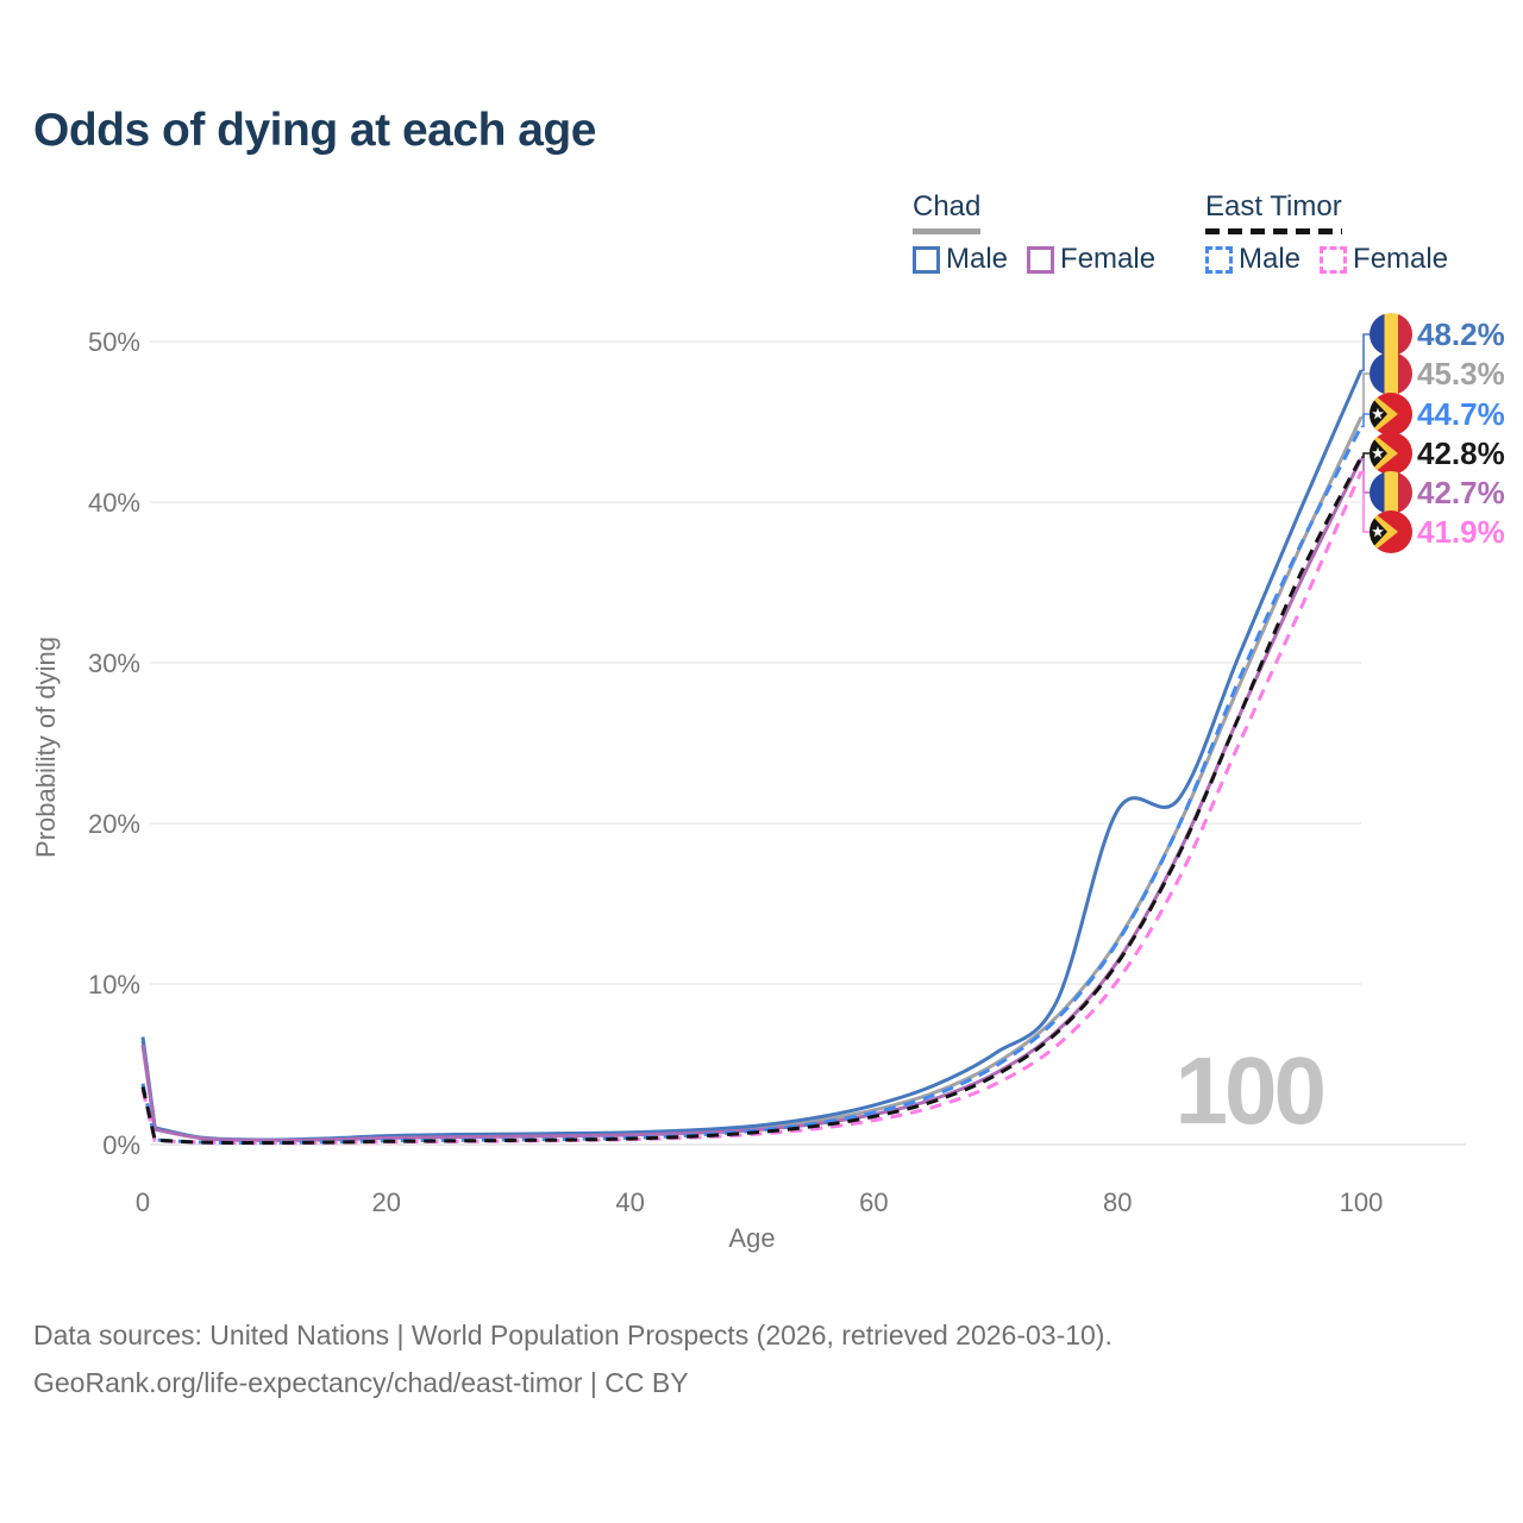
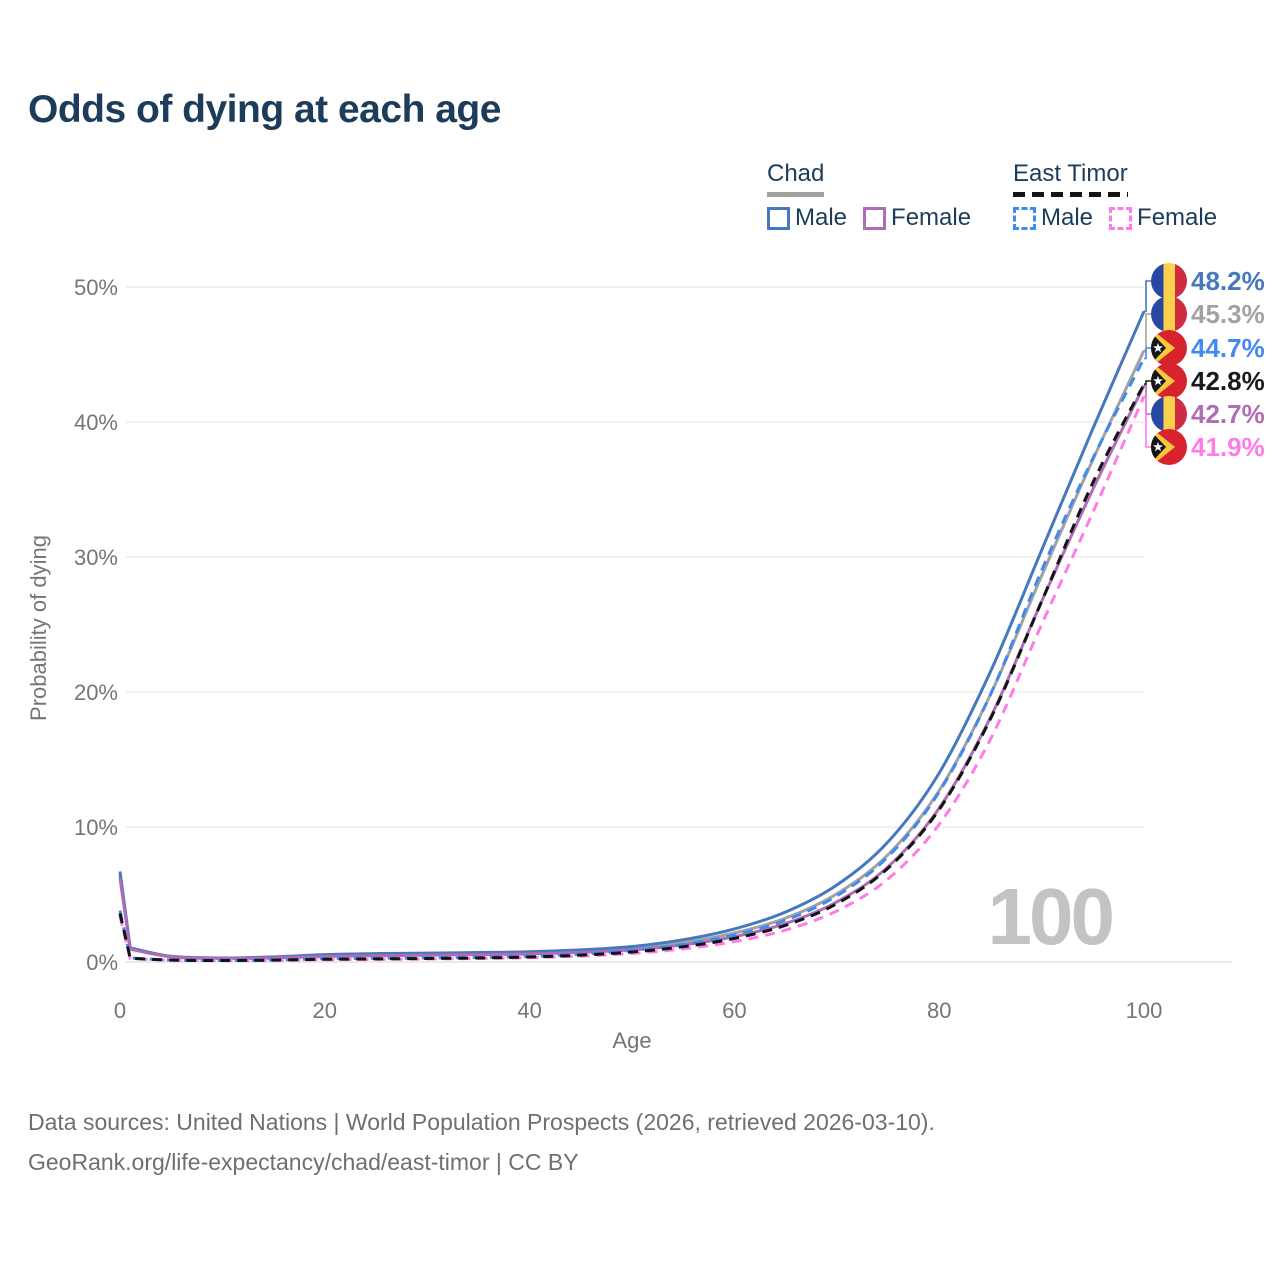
Chad Male/80: 20.8% -> 14.0%
